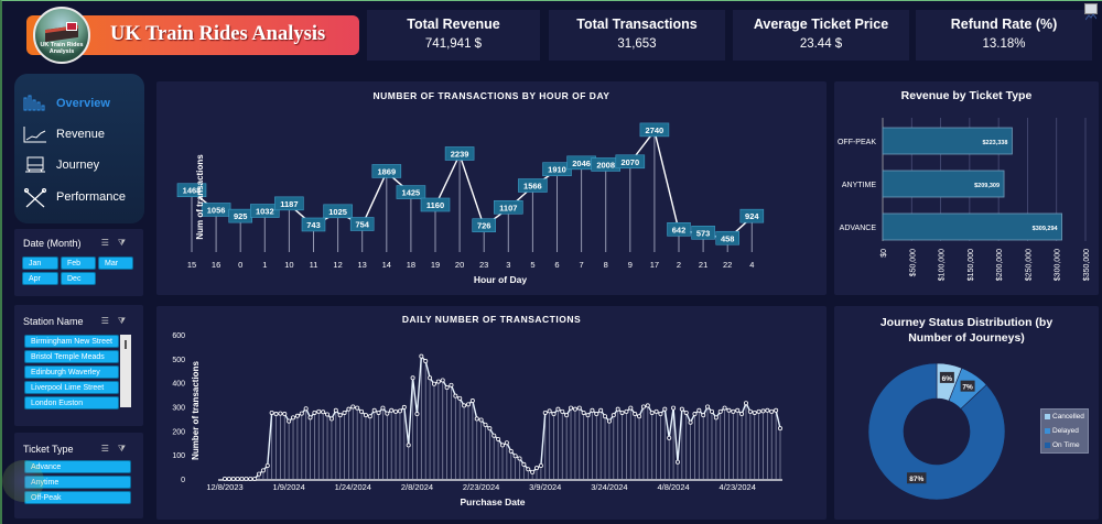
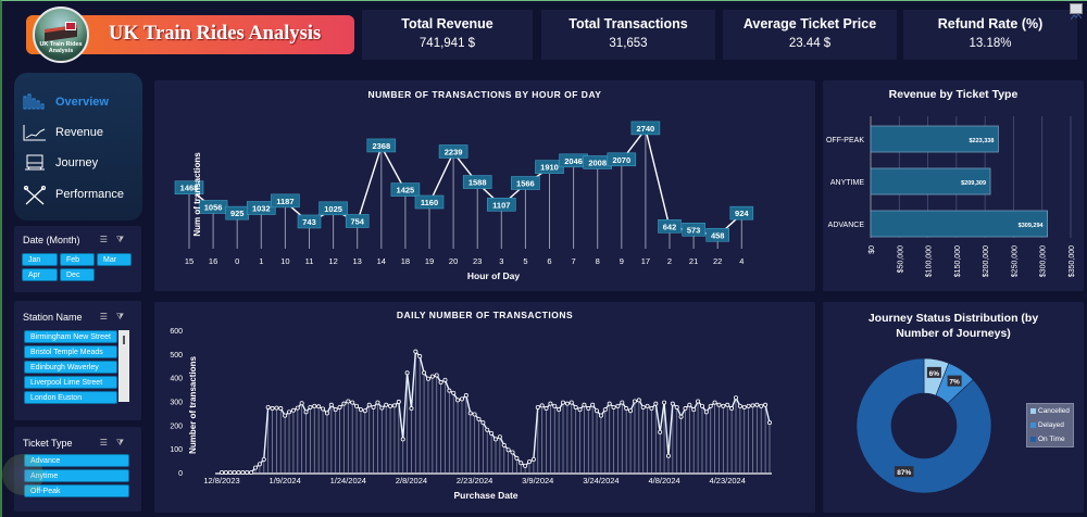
NUMBER OF TRANSACTIONS BY HOUR OF DAY/14: 1869 -> 2368
NUMBER OF TRANSACTIONS BY HOUR OF DAY/23: 726 -> 1588
